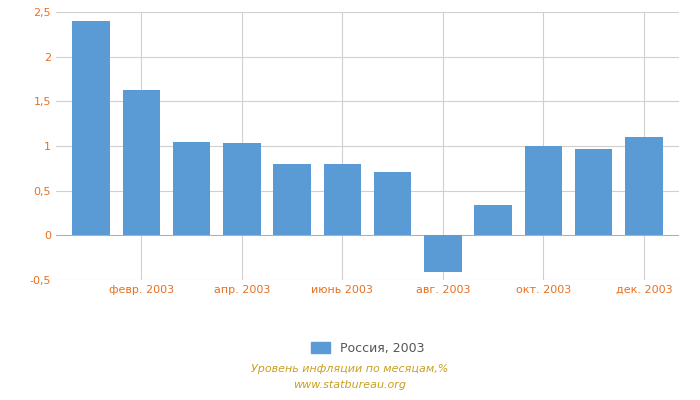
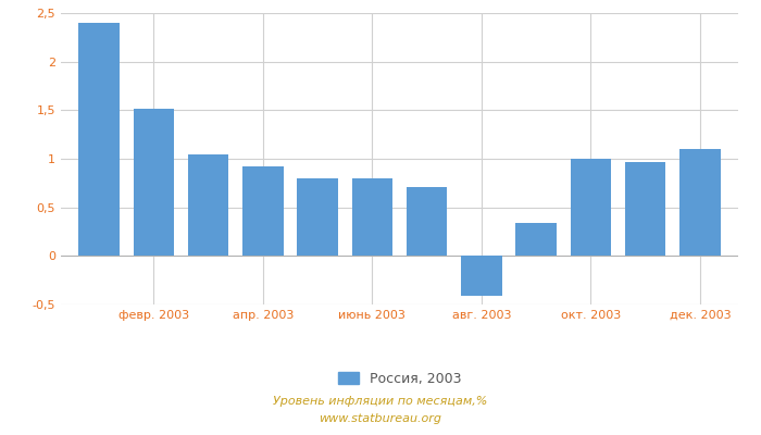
февр. 2003: 1,63 -> 1,52
апр. 2003: 1,03 -> 0,92
